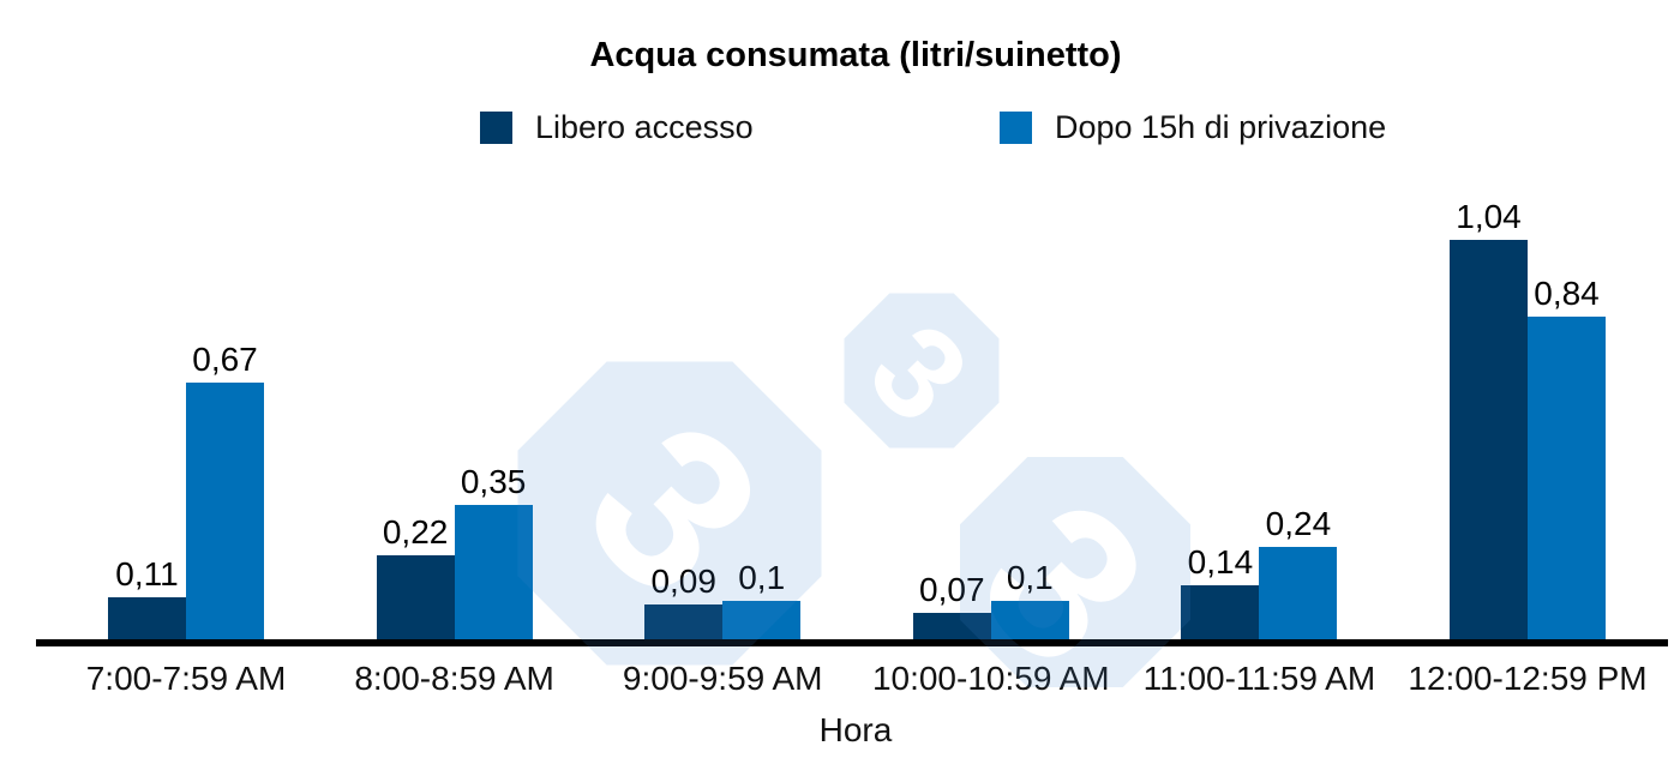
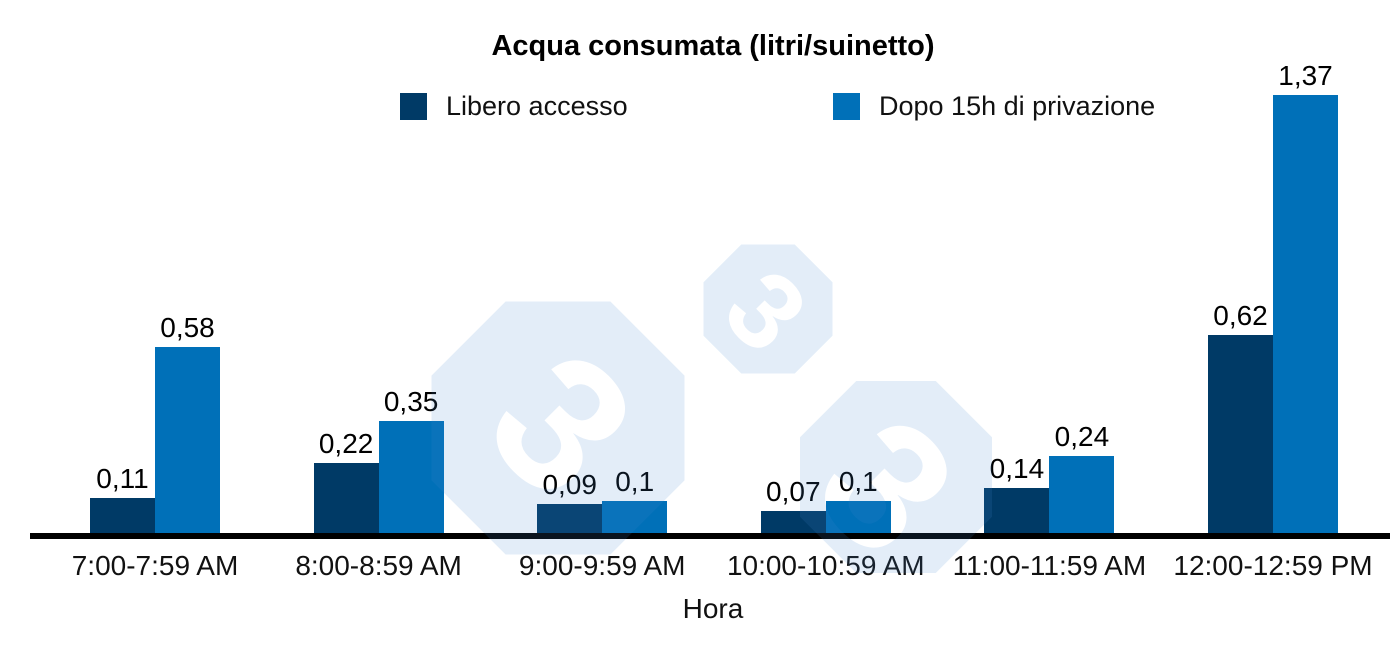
Dopo 15h di privazione/7:00-7:59 AM: 0,67 -> 0,58
Libero accesso/12:00-12:59 PM: 1,04 -> 0,62
Dopo 15h di privazione/12:00-12:59 PM: 0,84 -> 1,37
